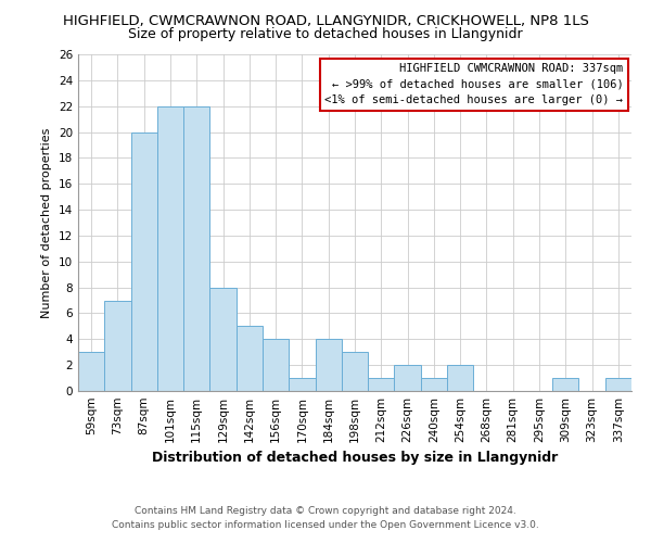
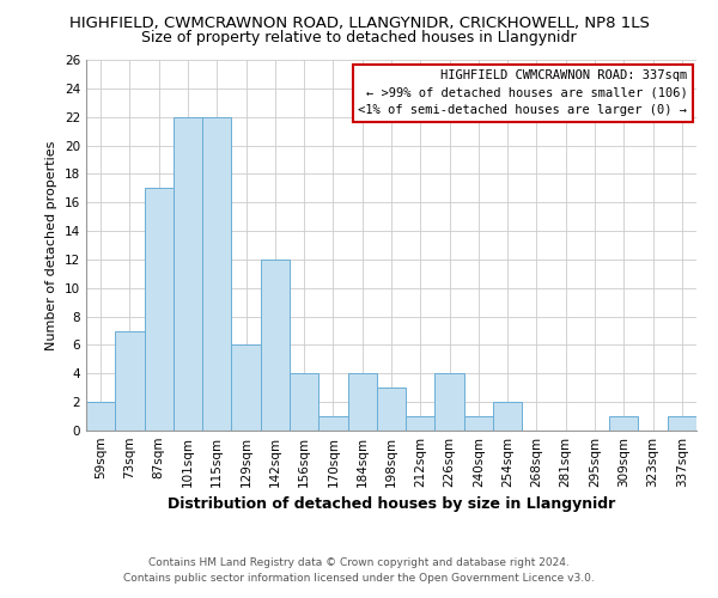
59sqm: 3 -> 2
87sqm: 20 -> 17
129sqm: 8 -> 6
142sqm: 5 -> 12
226sqm: 2 -> 4
